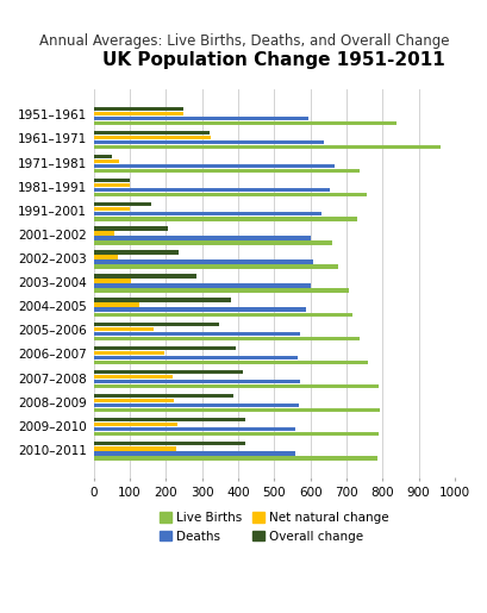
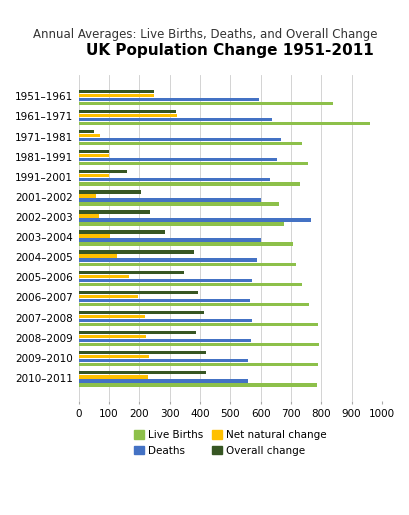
Deaths/2002–2003: 608 -> 765
